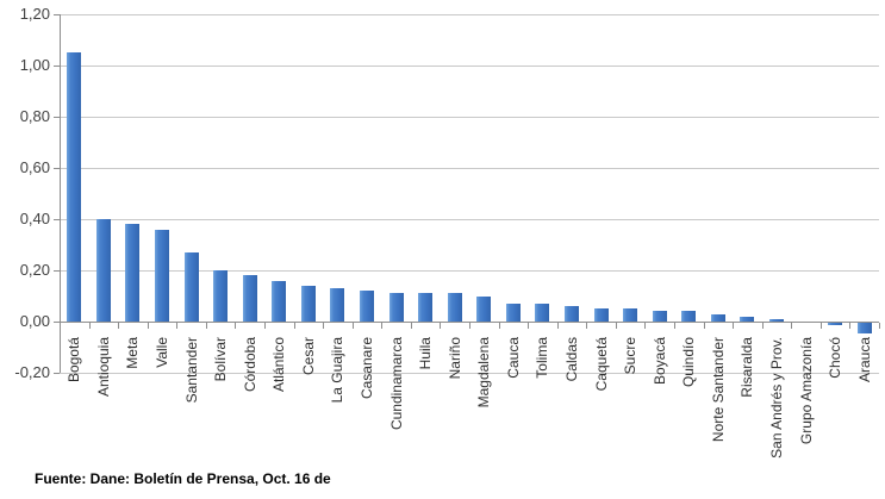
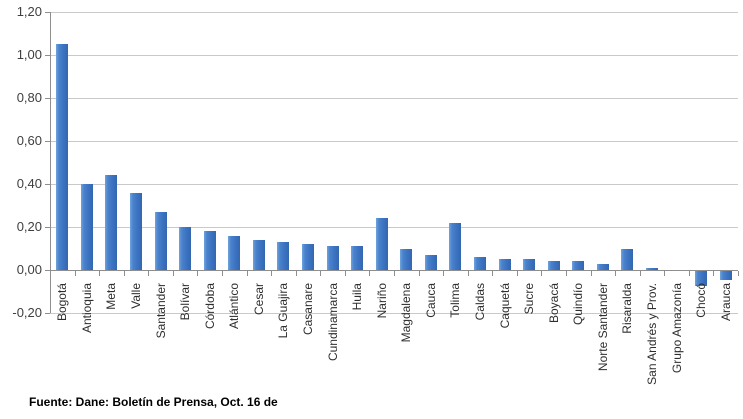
Meta: 0,38 -> 0,44
Nariño: 0,11 -> 0,24
Tolima: 0,07 -> 0,22
Risaralda: 0,02 -> 0,10
Chocó: -0,01 -> -0,07
